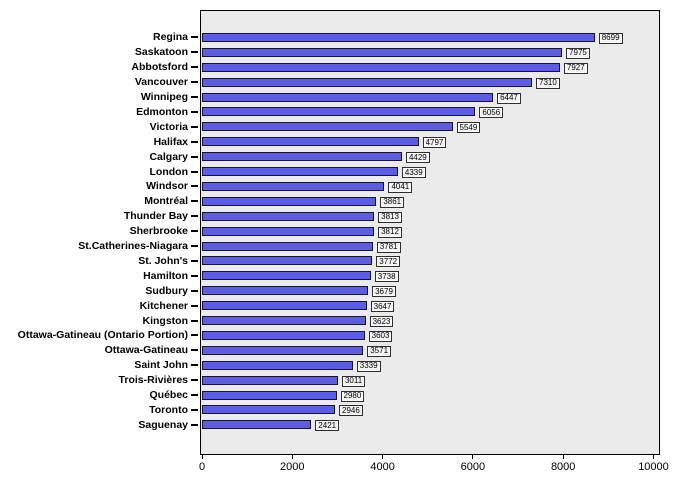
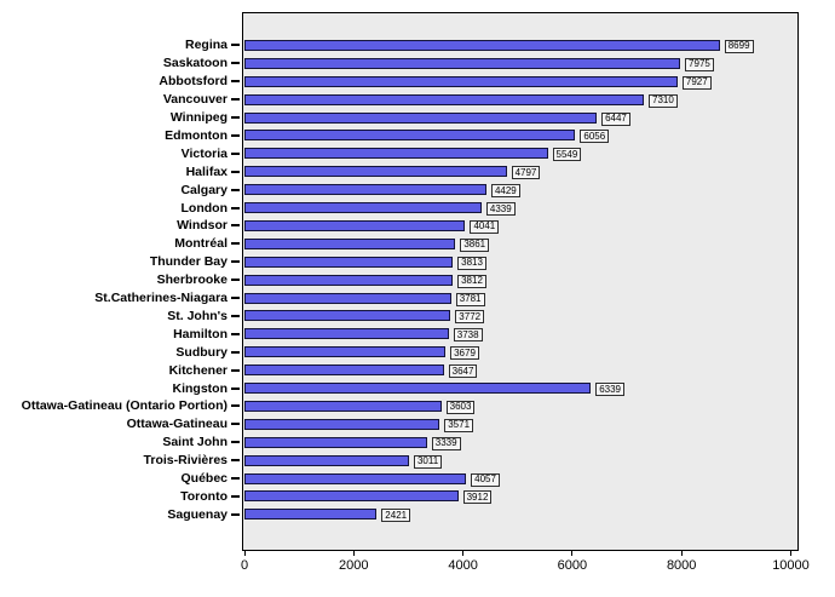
Kingston: 3623 -> 6339
Québec: 2980 -> 4057
Toronto: 2946 -> 3912
